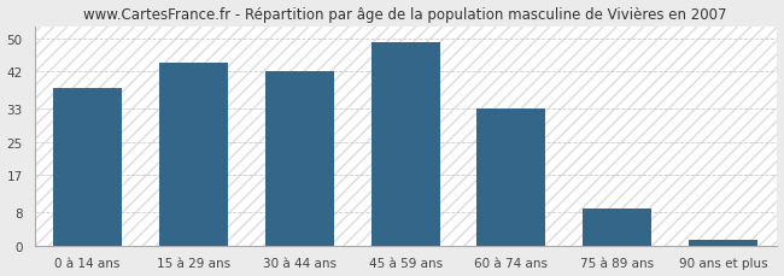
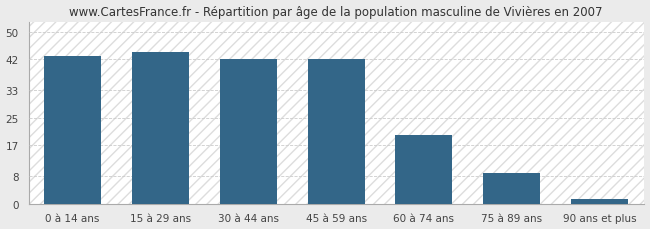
0 à 14 ans: 38.0 -> 43.0
45 à 59 ans: 49.0 -> 42.0
60 à 74 ans: 33.0 -> 20.0
